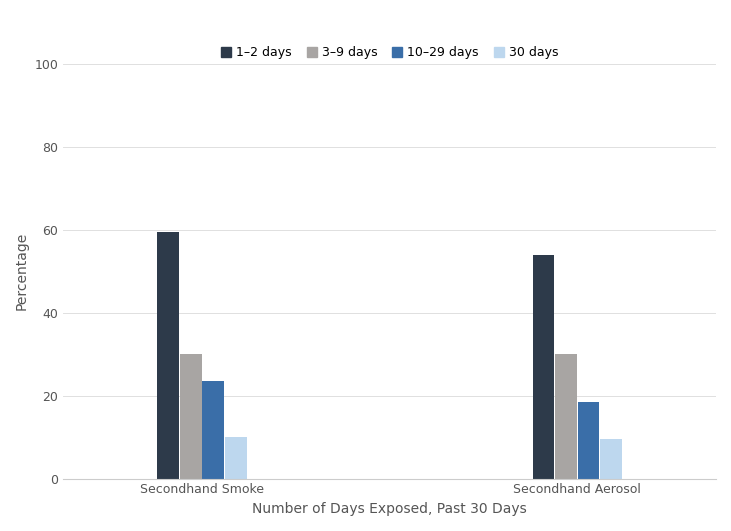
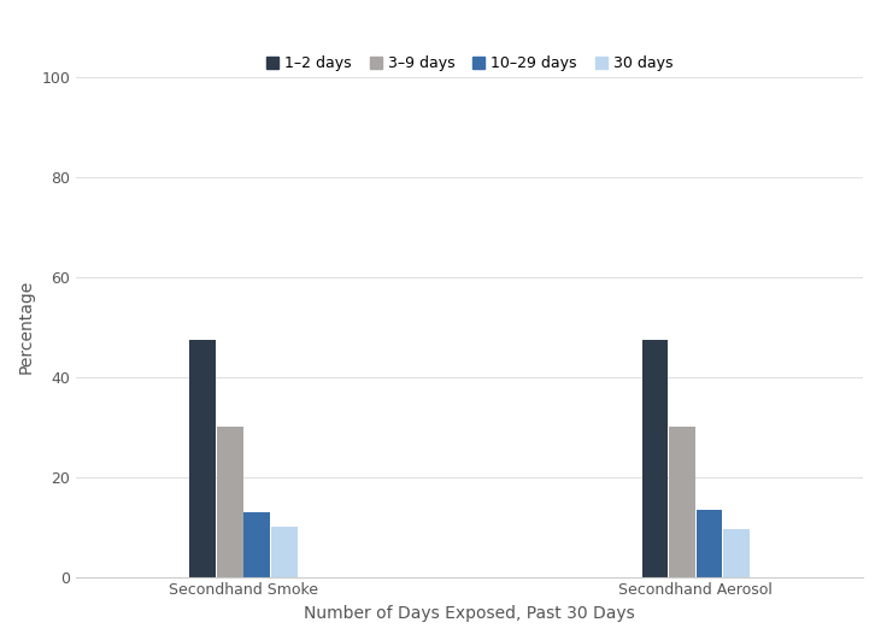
1–2 days/Secondhand Smoke: 59.5 -> 47.5
10–29 days/Secondhand Smoke: 23.5 -> 13.0
1–2 days/Secondhand Aerosol: 54.0 -> 47.5
10–29 days/Secondhand Aerosol: 18.5 -> 13.5
